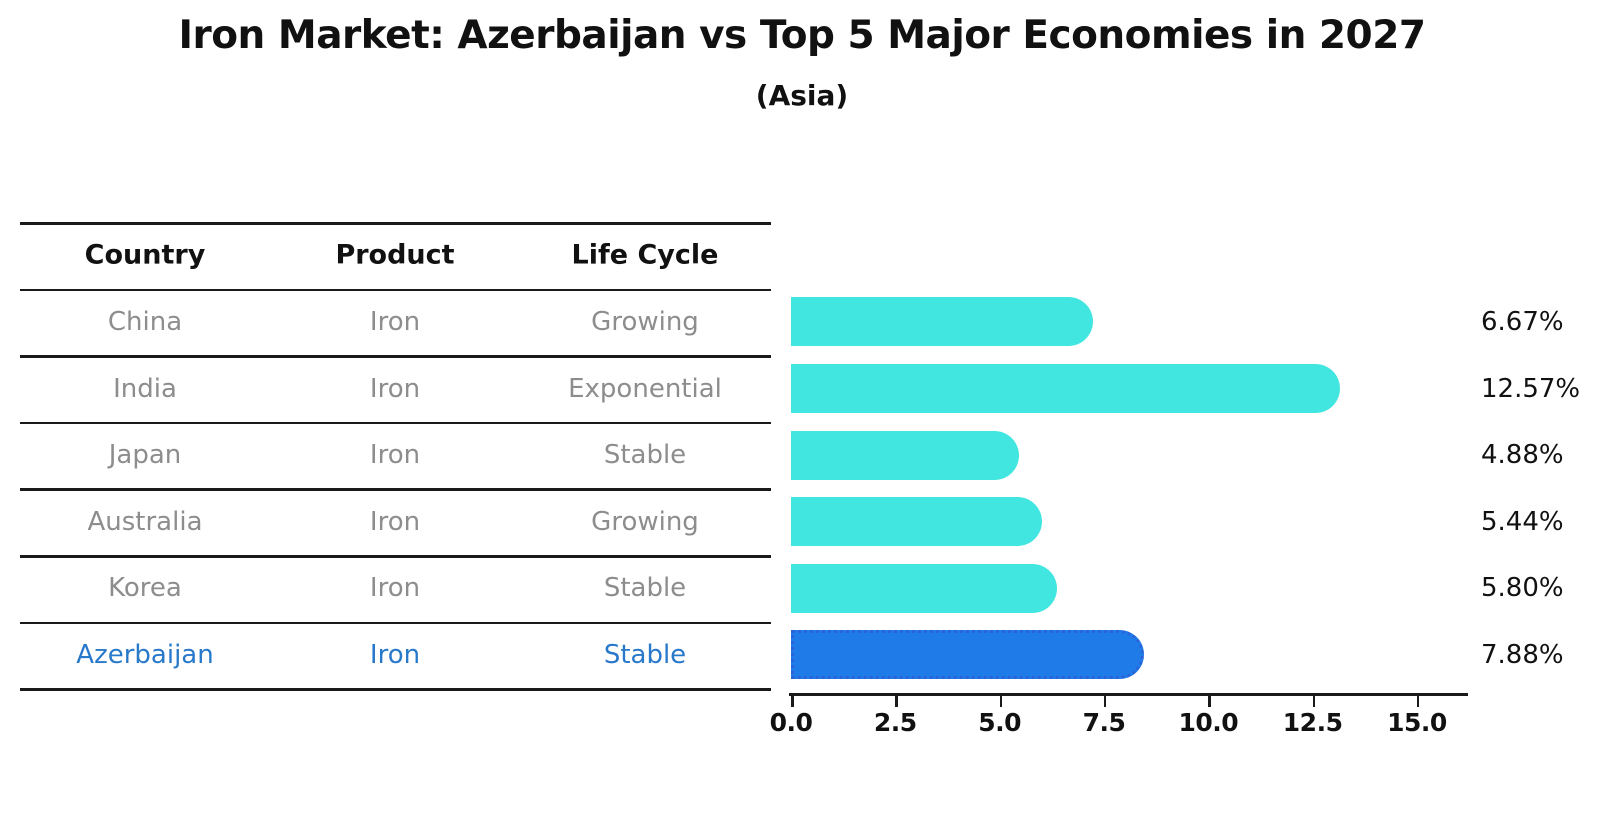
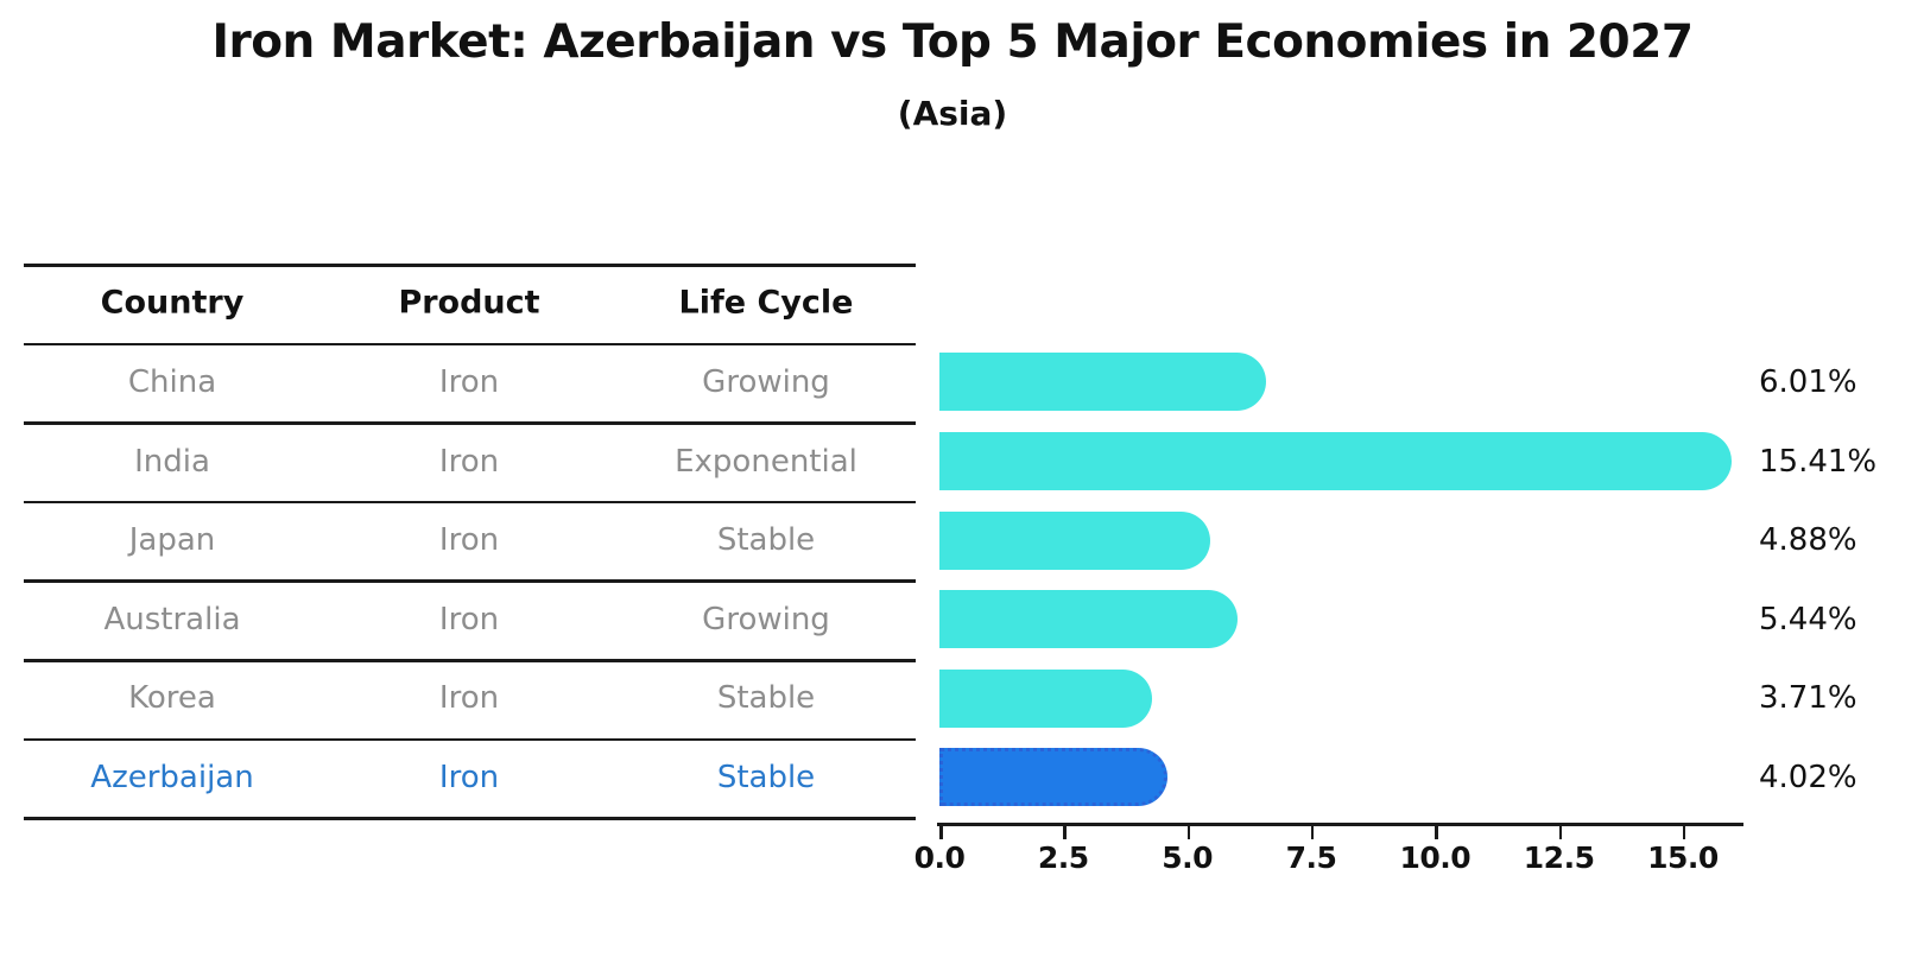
China: 6.67% -> 6.01%
India: 12.57% -> 15.41%
Korea: 5.80% -> 3.71%
Azerbaijan: 7.88% -> 4.02%
